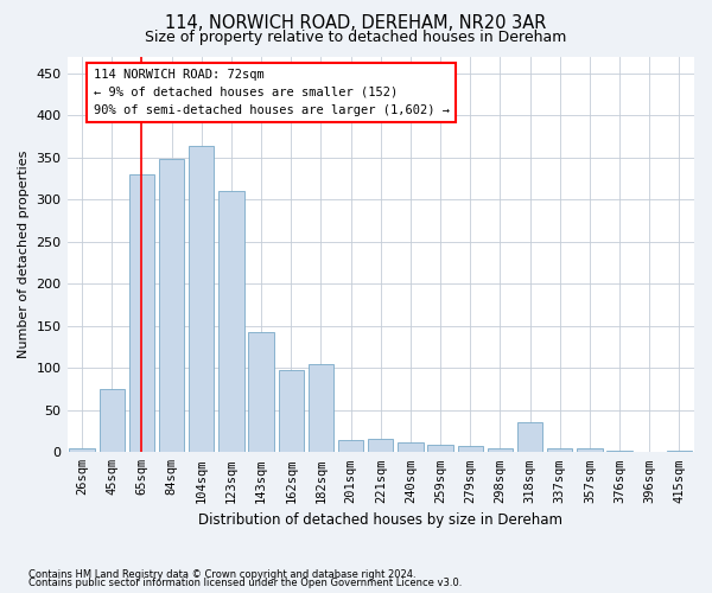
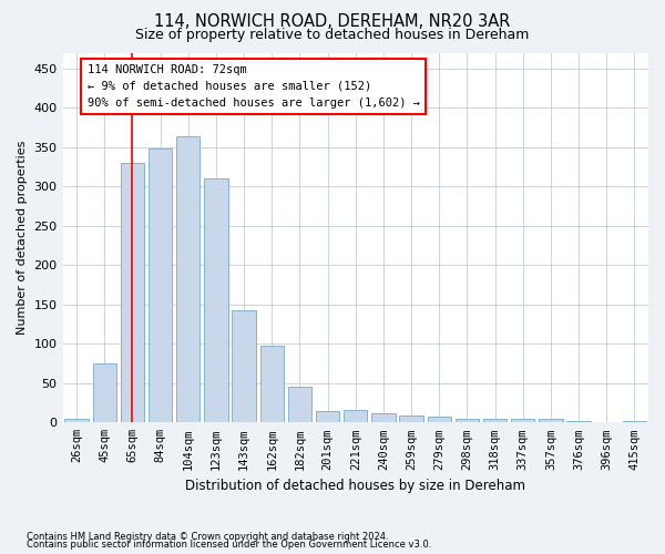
182sqm: 104 -> 46
318sqm: 36 -> 5
